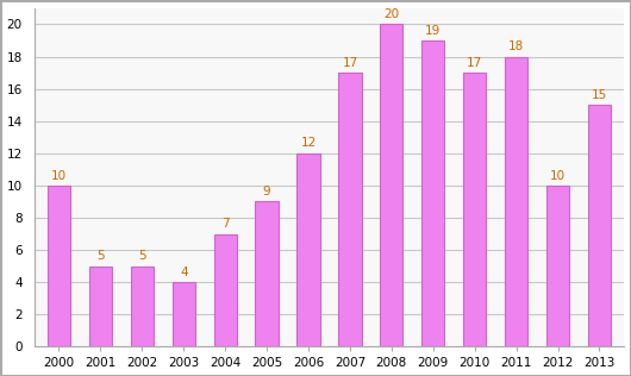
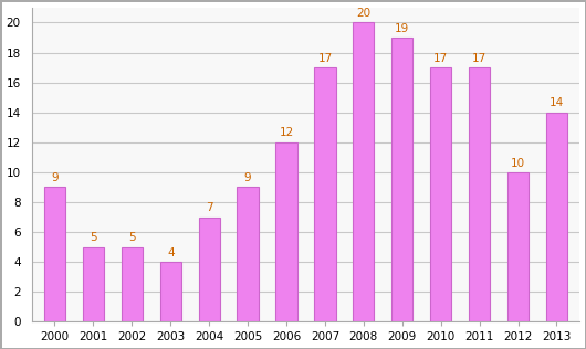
2000: 10 -> 9
2011: 18 -> 17
2013: 15 -> 14
